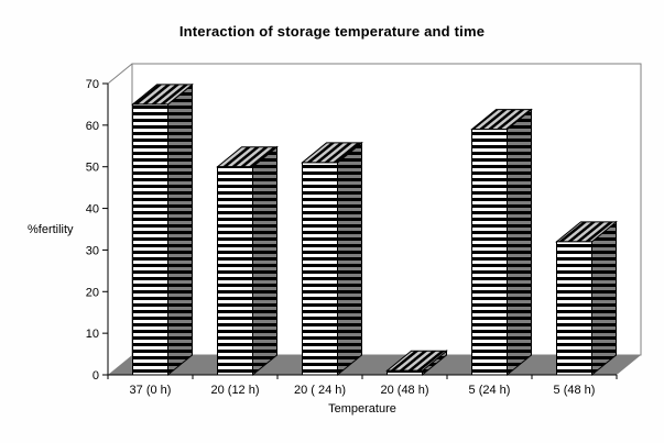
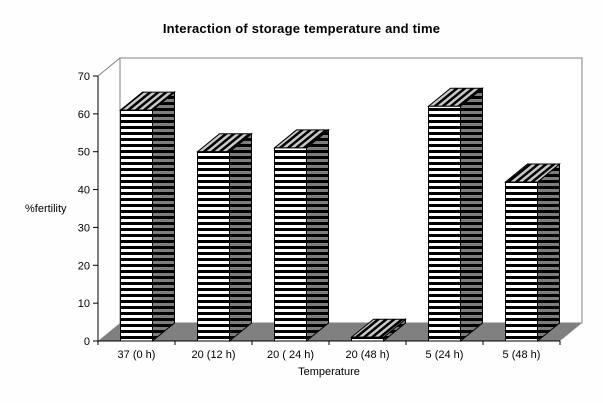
37 (0 h): 65 -> 61
5 (24 h): 59 -> 62
5 (48 h): 32 -> 42
